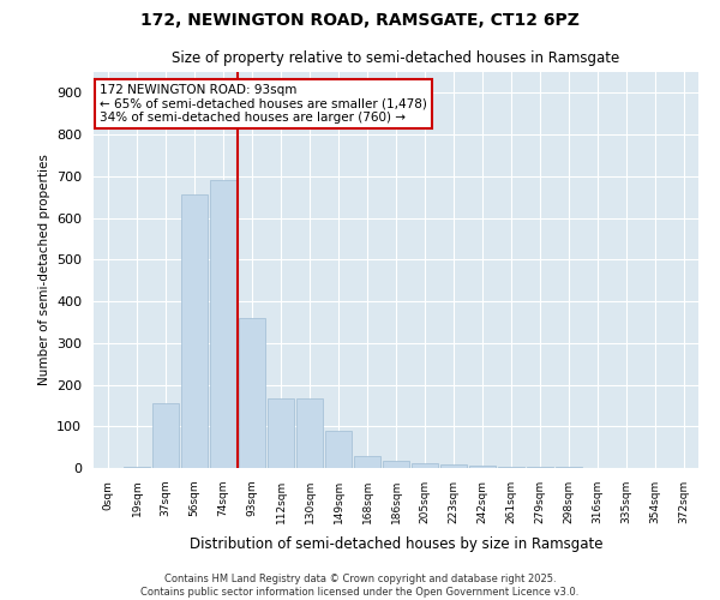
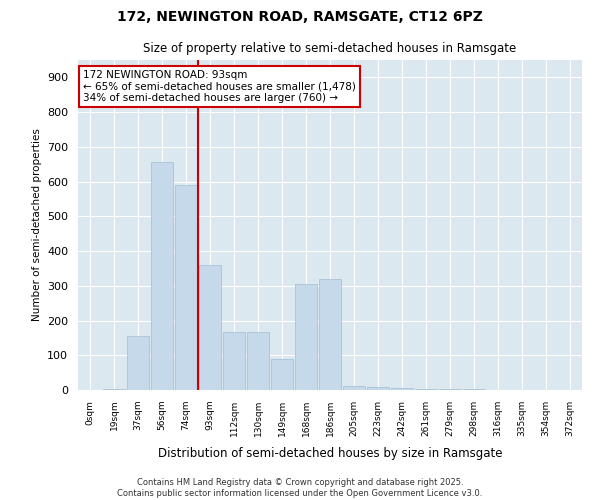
74sqm: 690 -> 590
168sqm: 30 -> 305
186sqm: 18 -> 320
